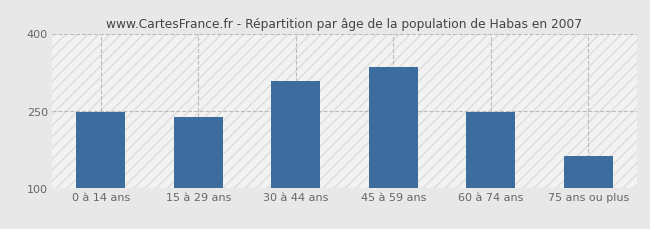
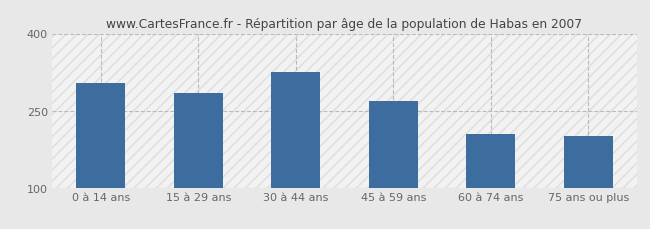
0 à 14 ans: 248 -> 304
15 à 29 ans: 238 -> 284
30 à 44 ans: 308 -> 326
45 à 59 ans: 335 -> 268
60 à 74 ans: 247 -> 204
75 ans ou plus: 162 -> 200
